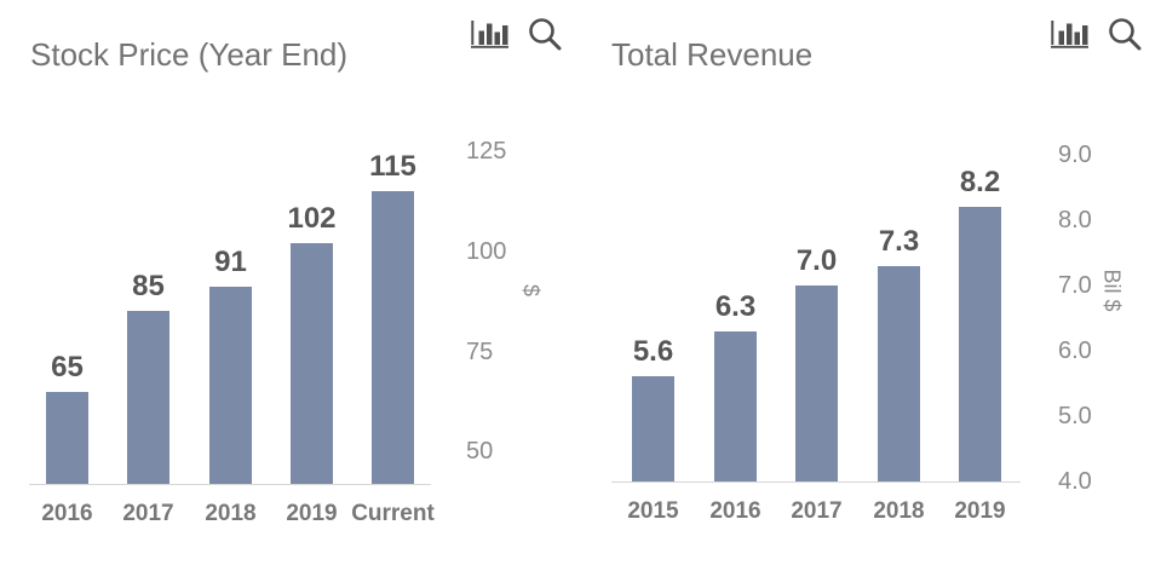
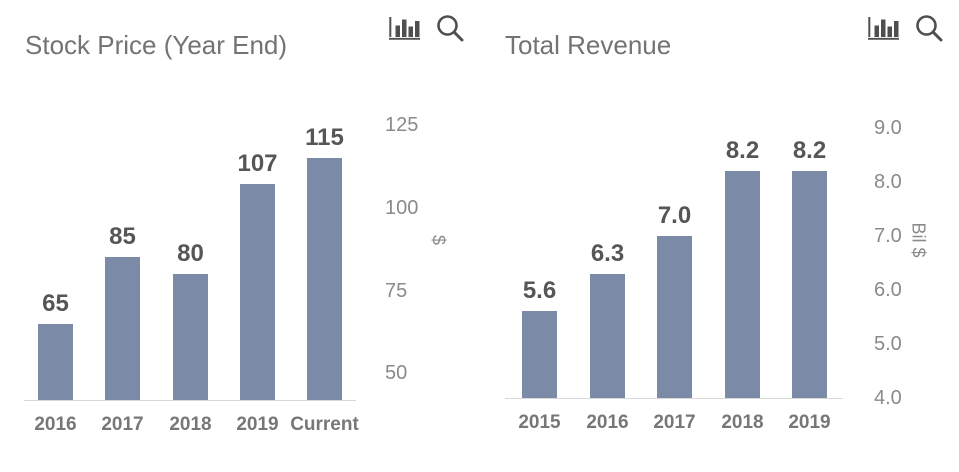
Stock Price (Year End)/2018: 91 -> 80
Stock Price (Year End)/2019: 102 -> 107
Total Revenue/2018: 7.3 -> 8.2
